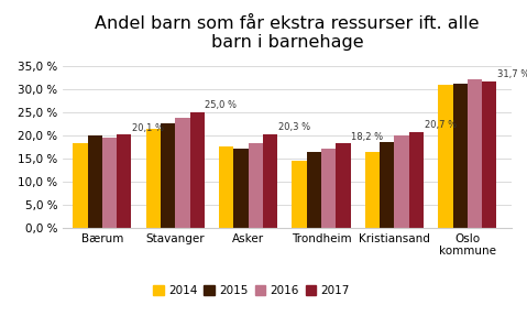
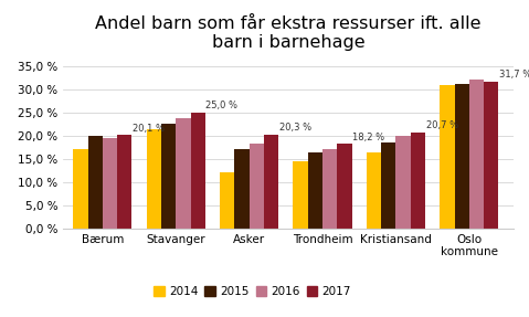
2014/Bærum: 18,4 % -> 17,0 %
2014/Asker: 17,6 % -> 12,0 %
